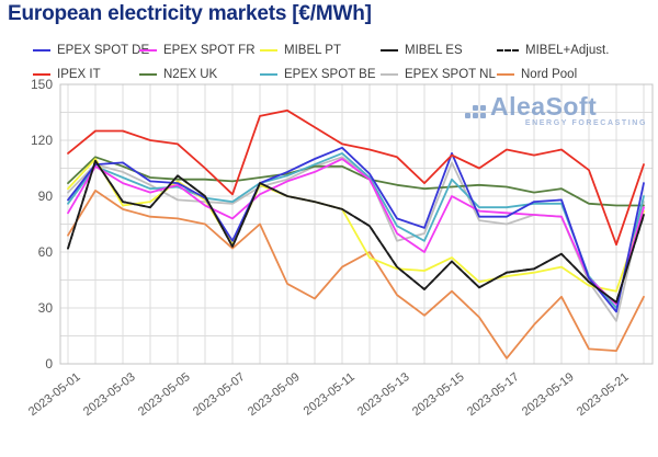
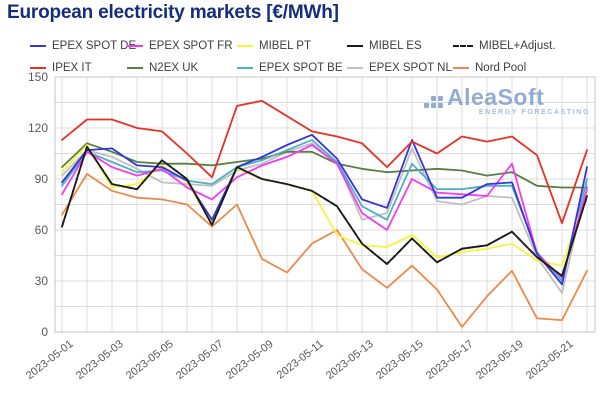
EPEX SPOT FR/2023-05-19: 79 -> 99
